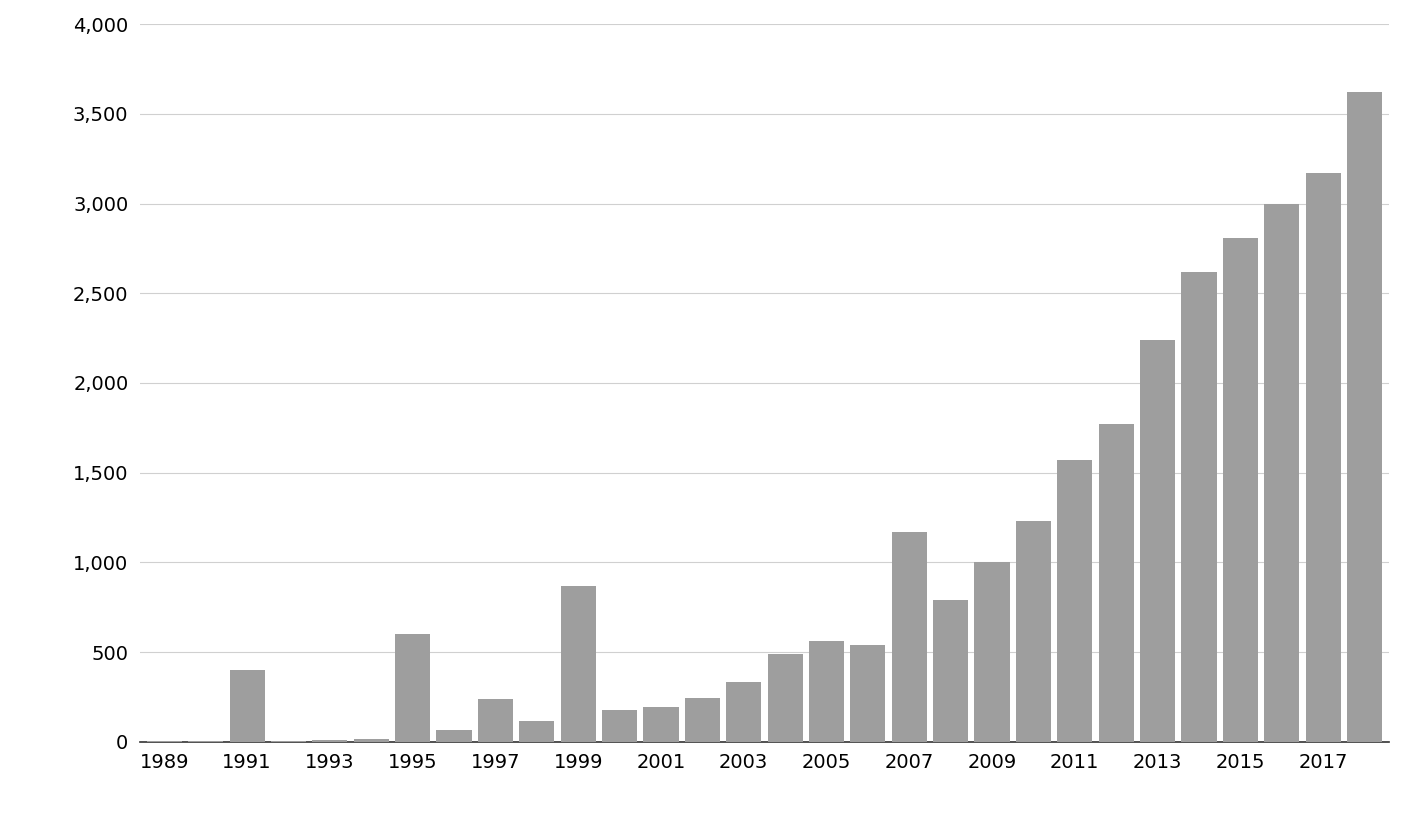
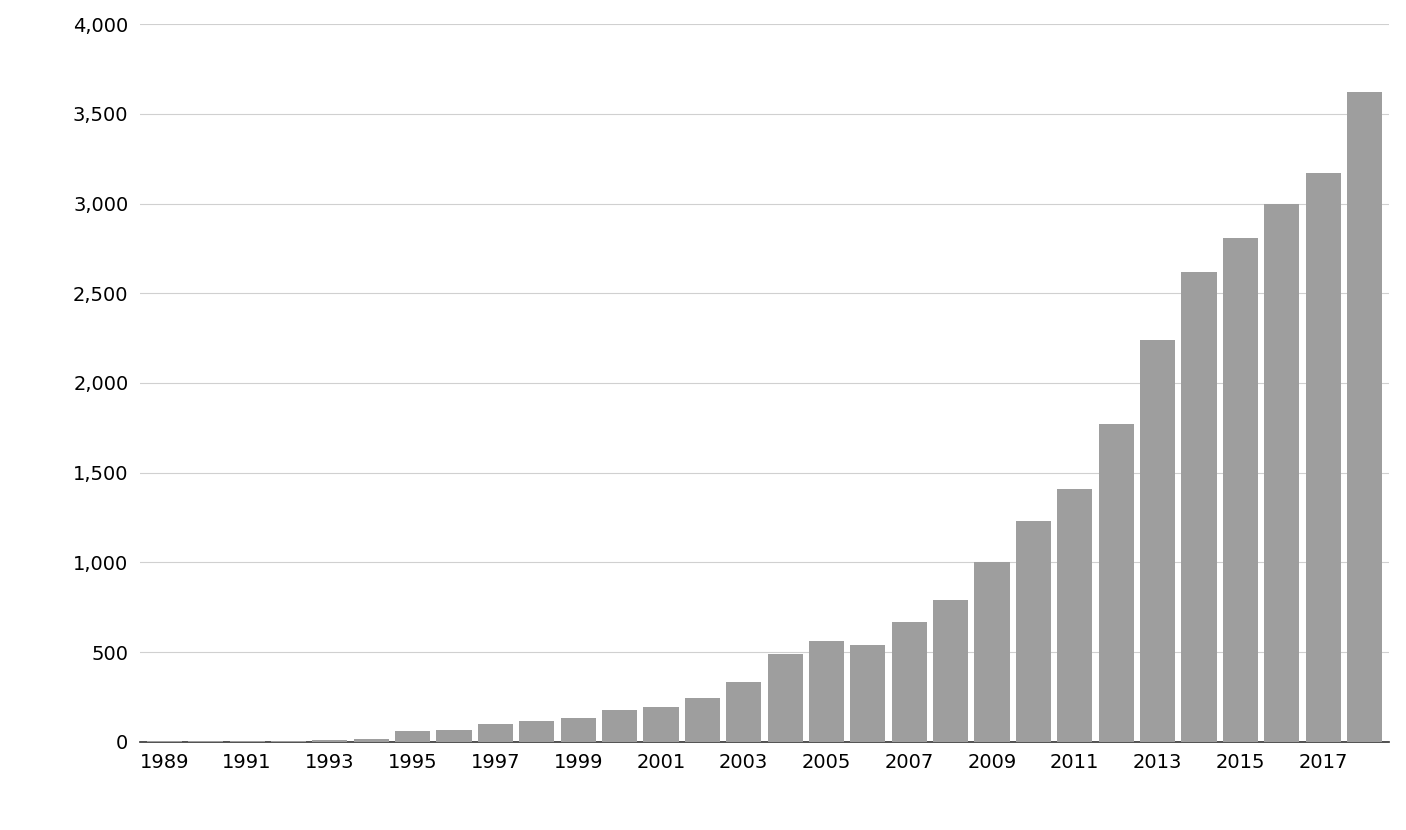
1991: 400 -> 0
1995: 600 -> 60
1997: 240 -> 100
1999: 870 -> 140
2007: 1,170 -> 670
2011: 1,570 -> 1,410
